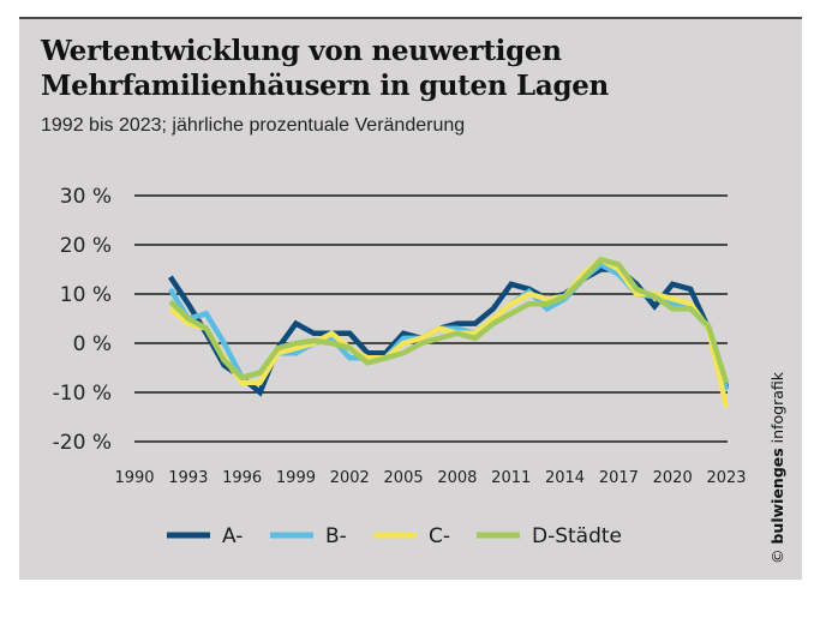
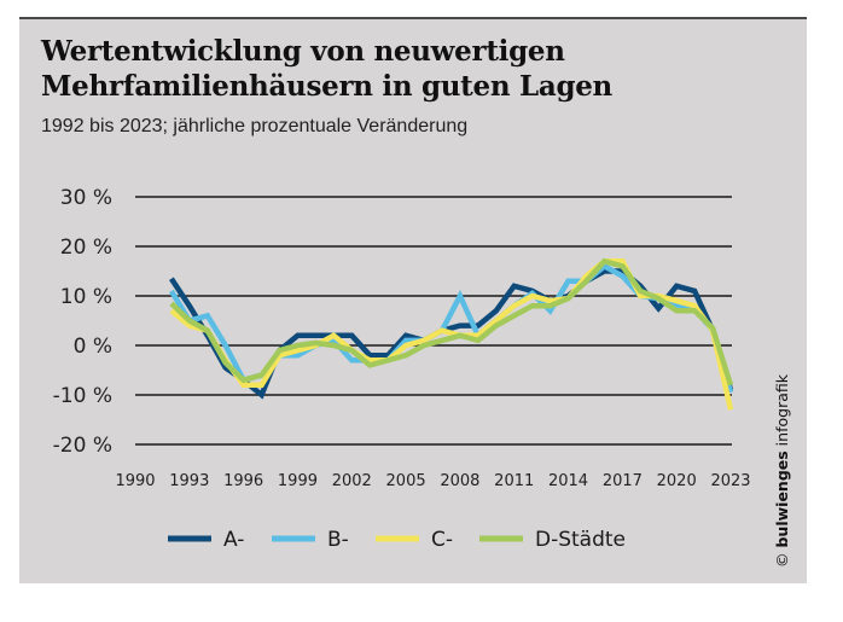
A-/1999: 4% -> 2%
B-/2008: 3% -> 10%
B-/2014: 9% -> 13%
C-/2017: 15% -> 17%
